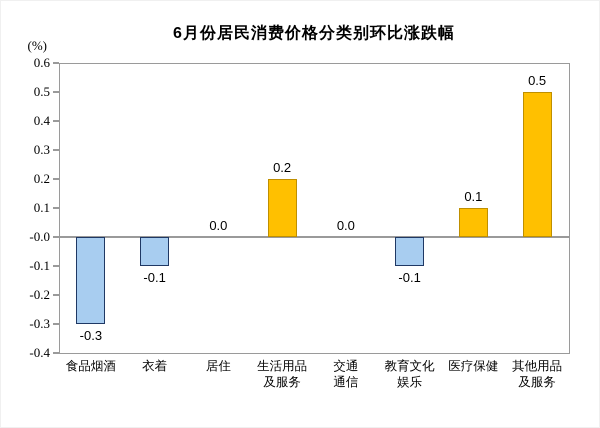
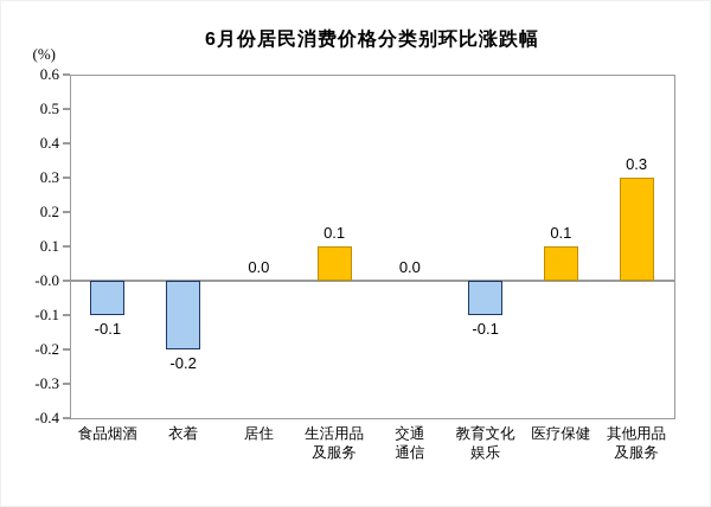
食品烟酒: -0.3 -> -0.1
衣着: -0.1 -> -0.2
生活用品及服务: 0.2 -> 0.1
其他用品及服务: 0.5 -> 0.3
